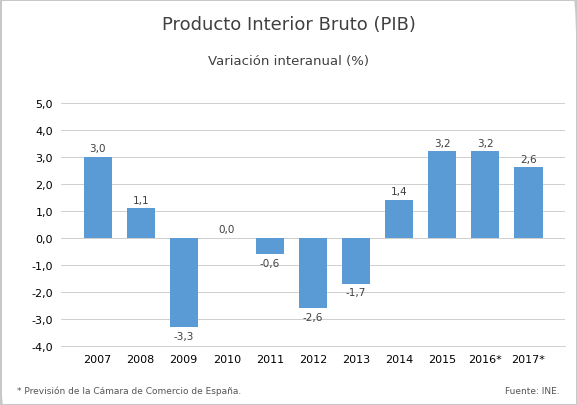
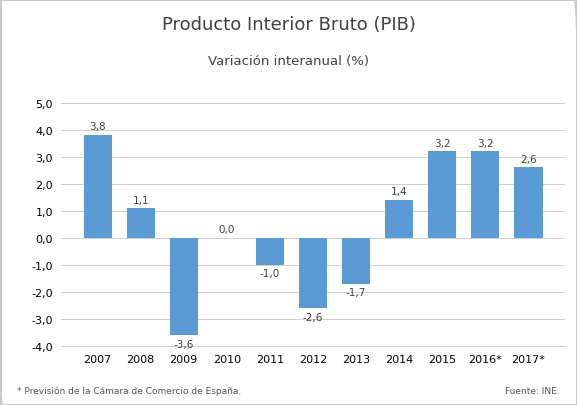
2007: 3,0 -> 3,8
2009: -3,3 -> -3,6
2011: -0,6 -> -1,0
